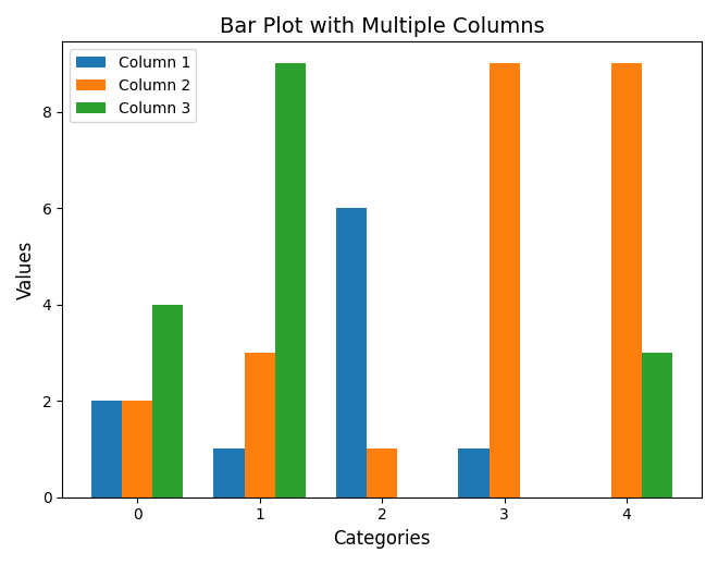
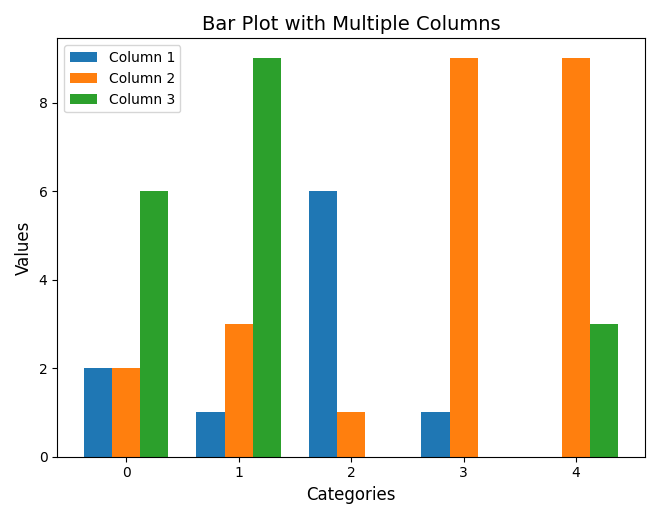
Column 3/0: 4 -> 6
